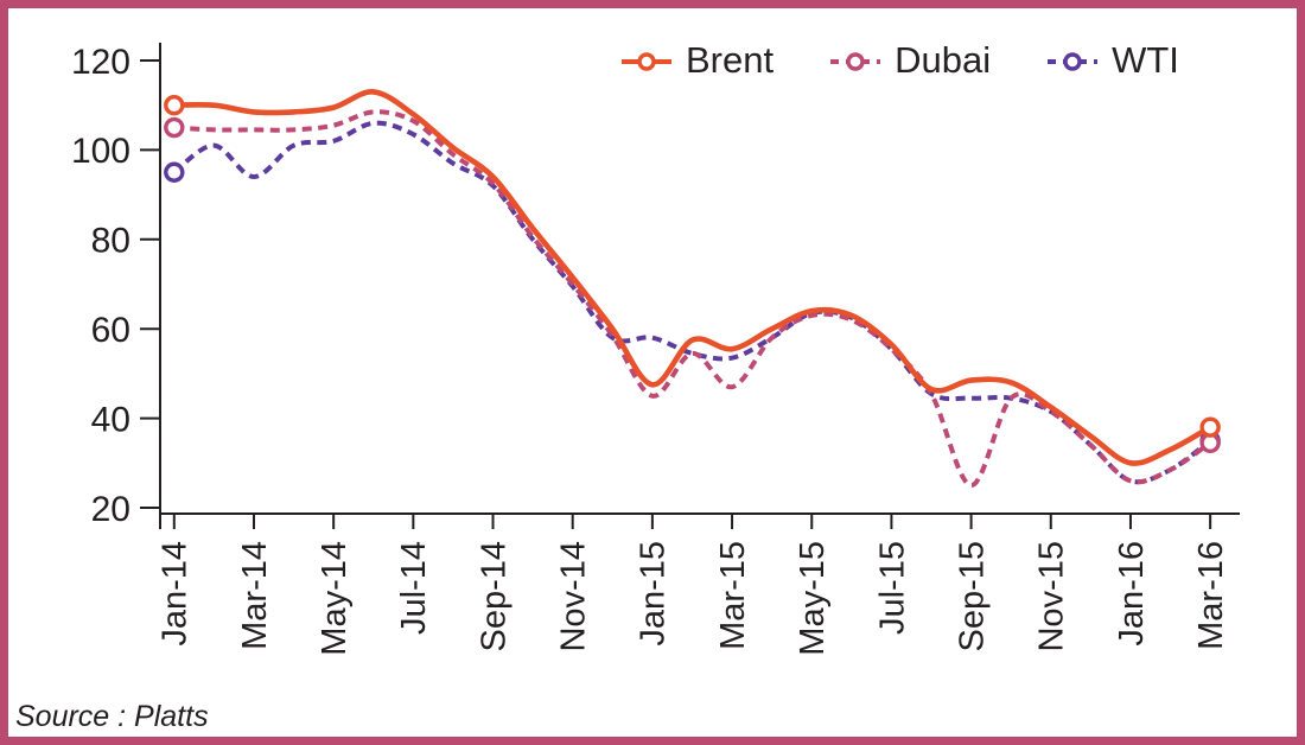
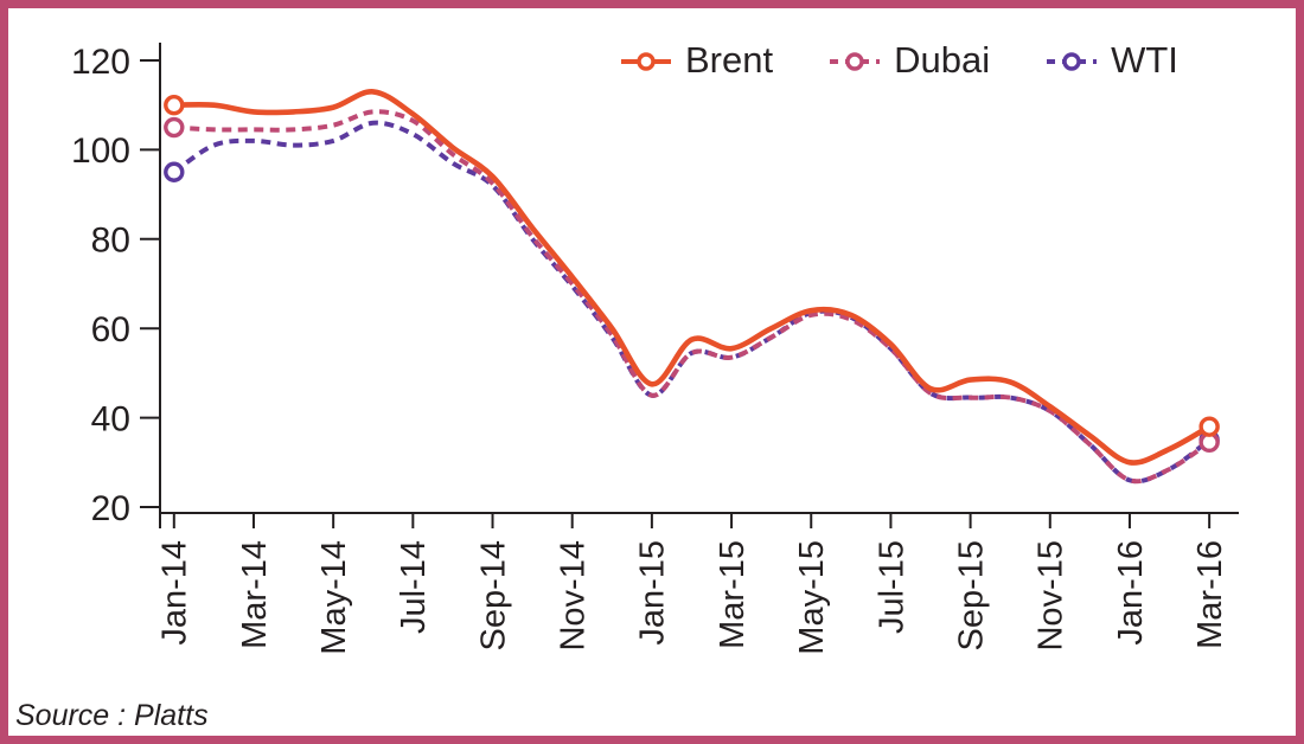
WTI/Mar-14: 94 -> 102
WTI/Jan-15: 58 -> 45
Dubai/Mar-15: 47 -> 54
Dubai/Sep-15: 25 -> 44
